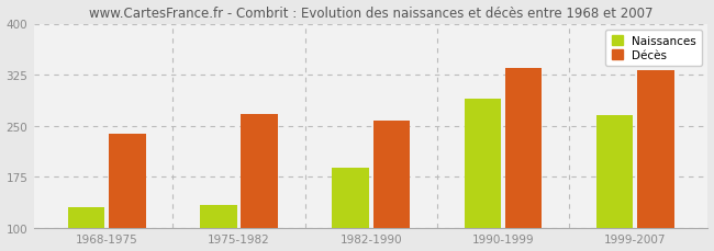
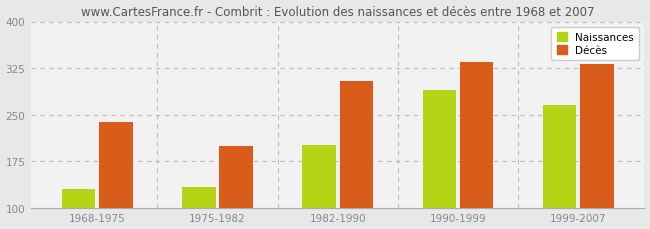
Décès/1975-1982: 268 -> 200
Naissances/1982-1990: 188 -> 202
Décès/1982-1990: 258 -> 304
